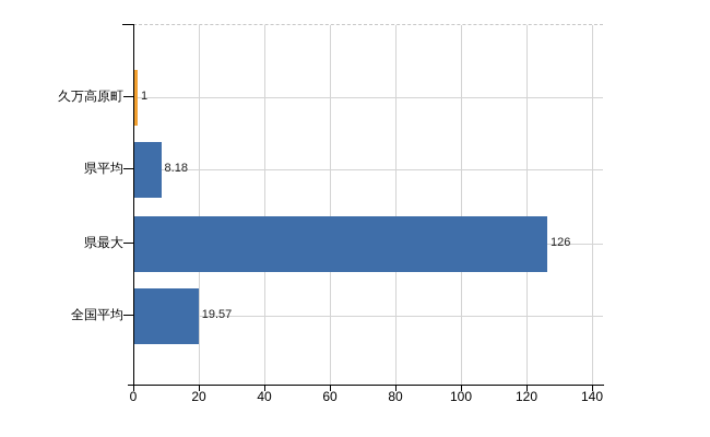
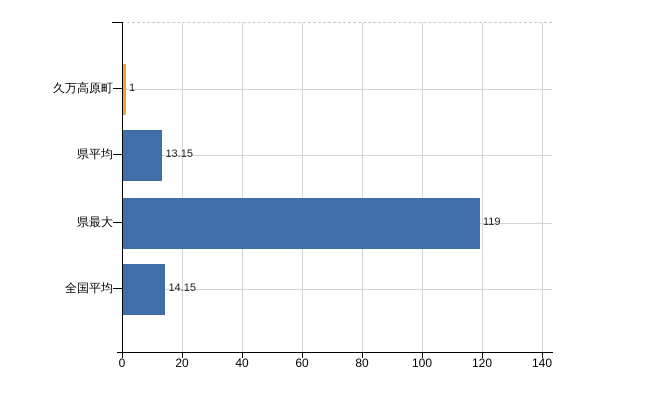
県平均: 8.18 -> 13.15
県最大: 126 -> 119
全国平均: 19.57 -> 14.15
